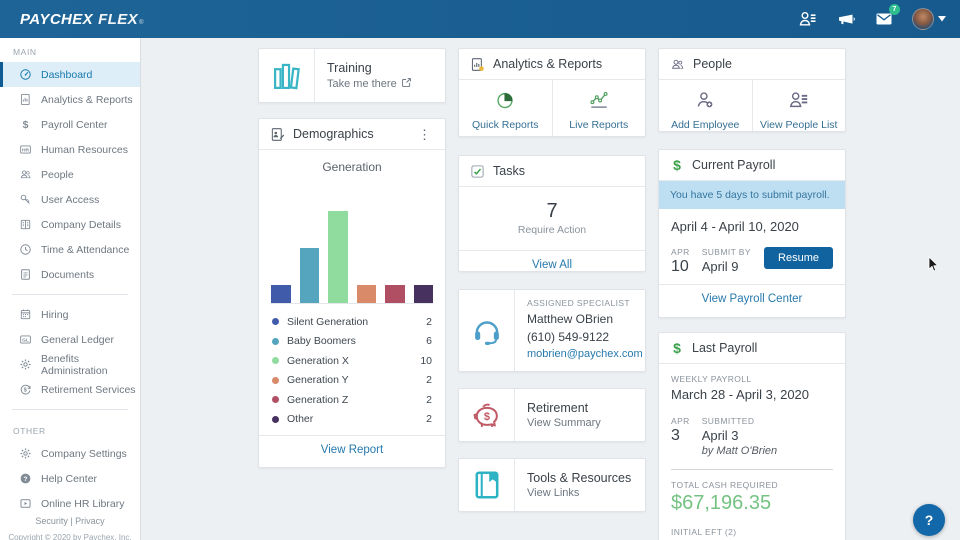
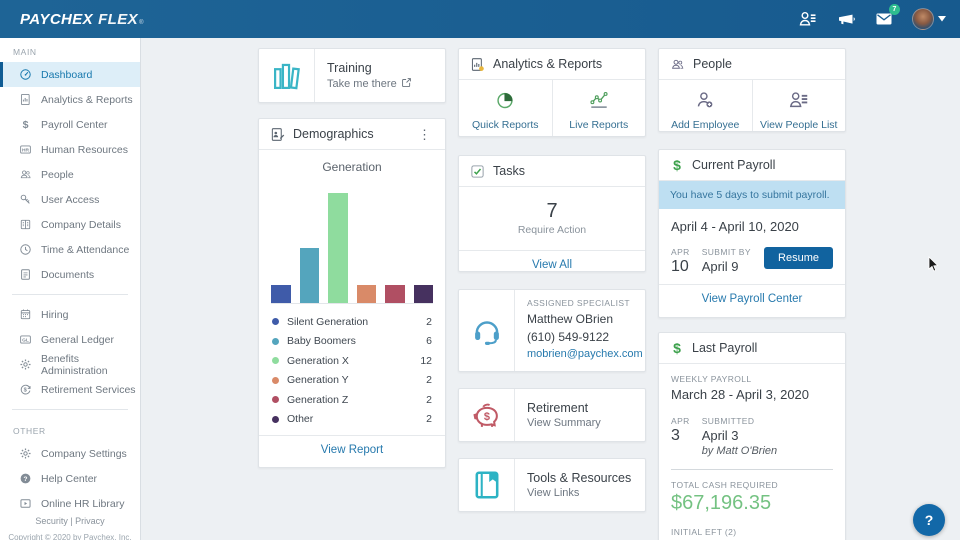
Generation X: 10 -> 12
